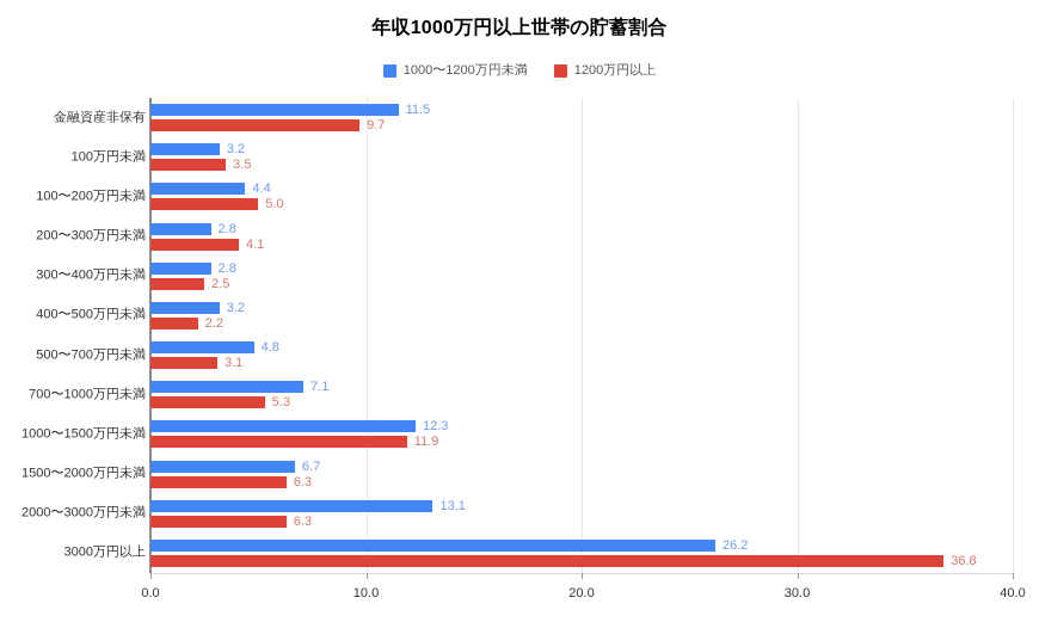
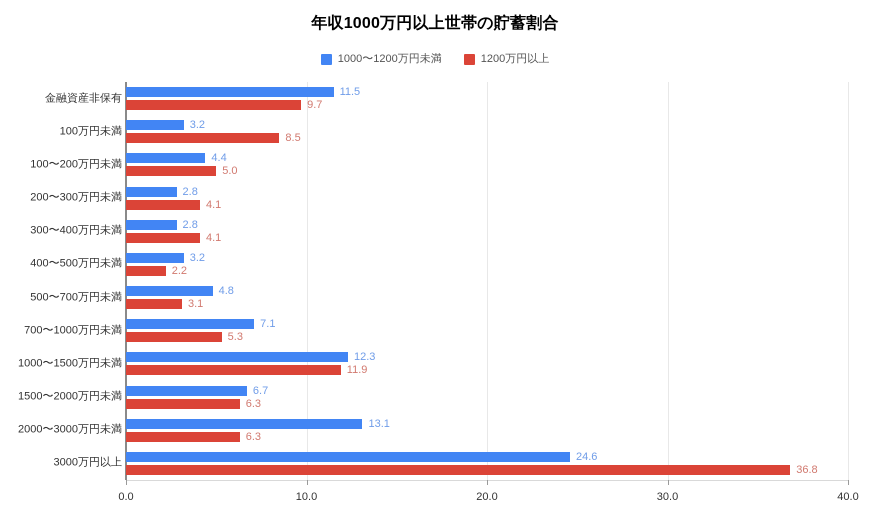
1200万円以上/100万円未満: 3.5 -> 8.5
1200万円以上/300〜400万円未満: 2.5 -> 4.1
1000〜1200万円未満/3000万円以上: 26.2 -> 24.6
